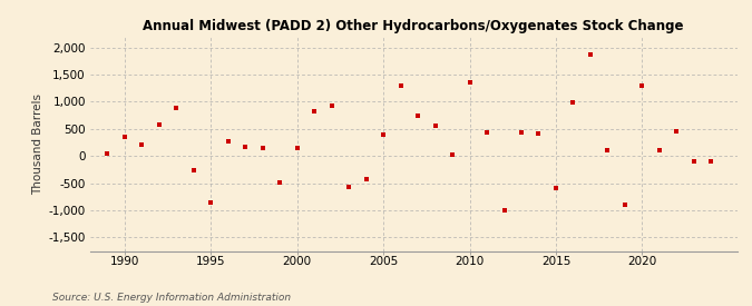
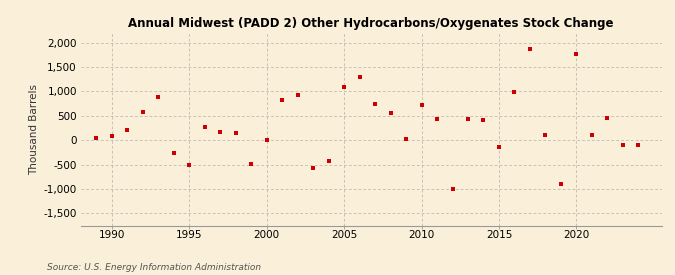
1990: 350 -> 80
1995: -850 -> -500
2000: 150 -> 10
2005: 400 -> 1,100
2010: 1,350 -> 730
2015: -600 -> -130
2020: 1,300 -> 1,770
